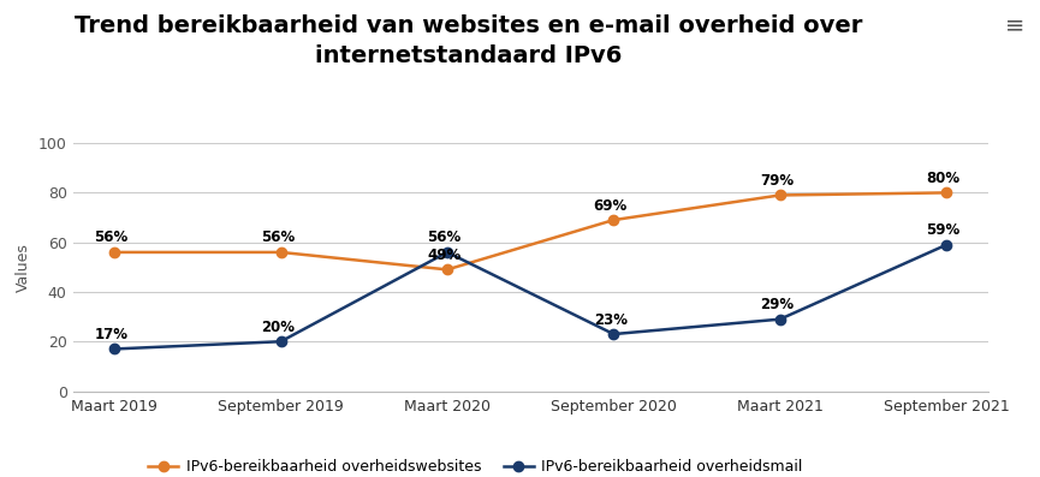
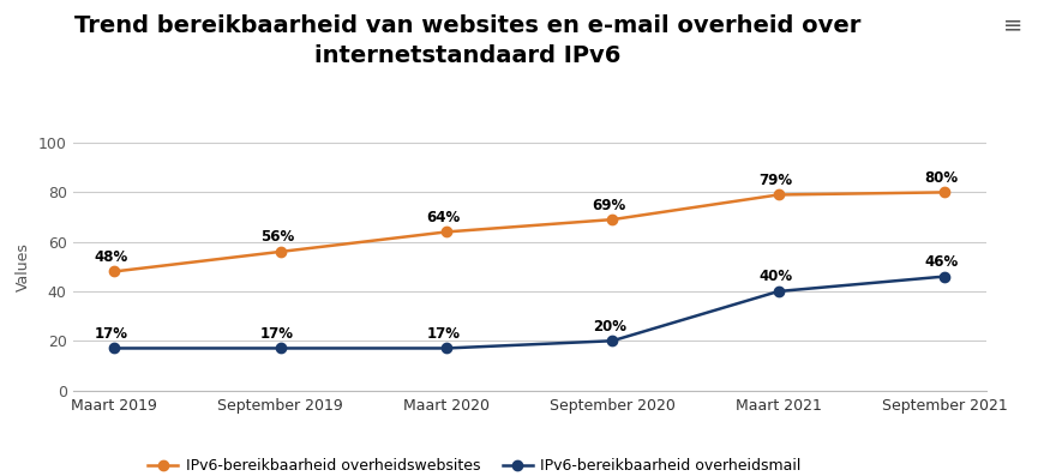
IPv6-bereikbaarheid overheidswebsites/Maart 2019: 56% -> 48%
IPv6-bereikbaarheid overheidsmail/September 2019: 20% -> 17%
IPv6-bereikbaarheid overheidswebsites/Maart 2020: 49% -> 64%
IPv6-bereikbaarheid overheidsmail/Maart 2020: 56% -> 17%
IPv6-bereikbaarheid overheidsmail/September 2020: 23% -> 20%
IPv6-bereikbaarheid overheidsmail/Maart 2021: 29% -> 40%
IPv6-bereikbaarheid overheidsmail/September 2021: 59% -> 46%
